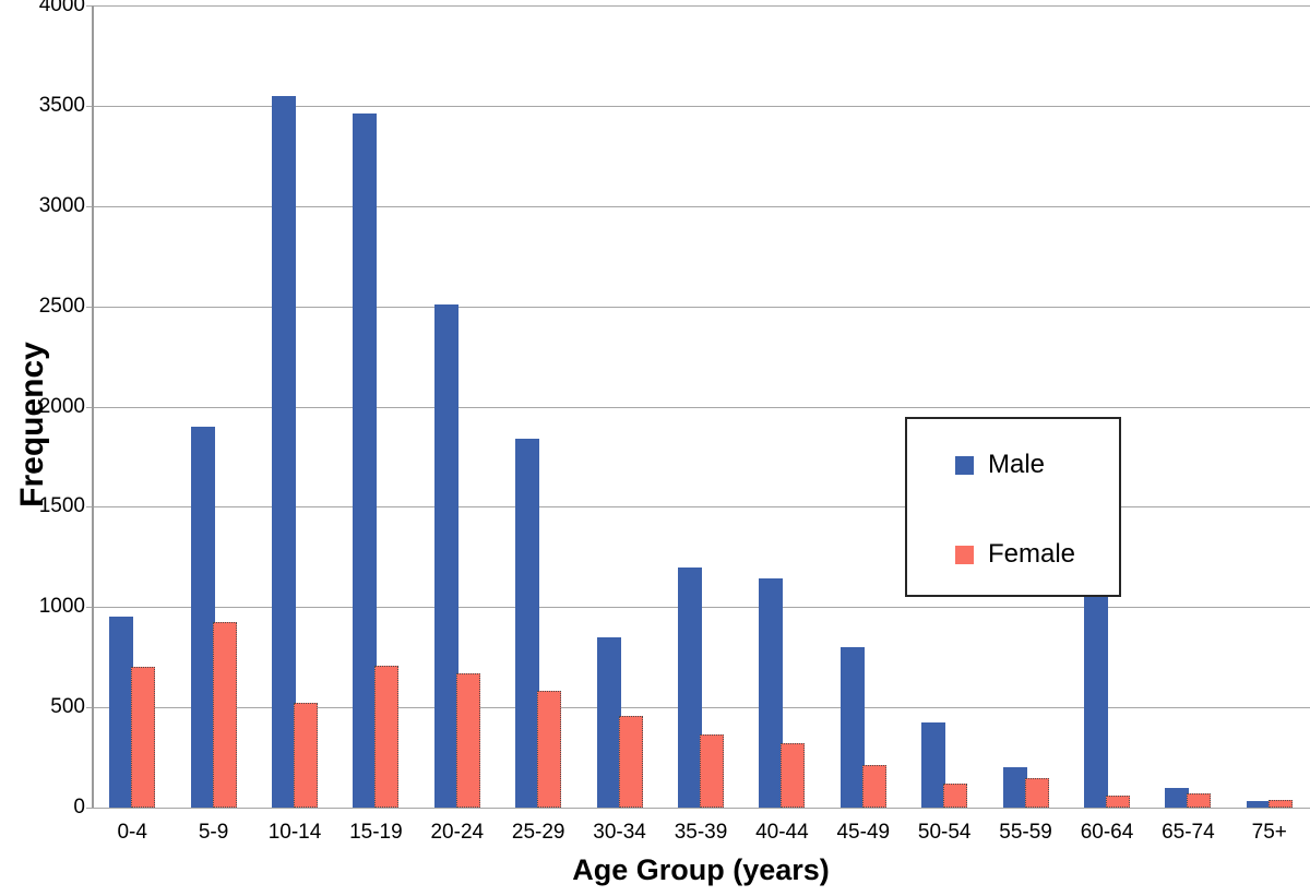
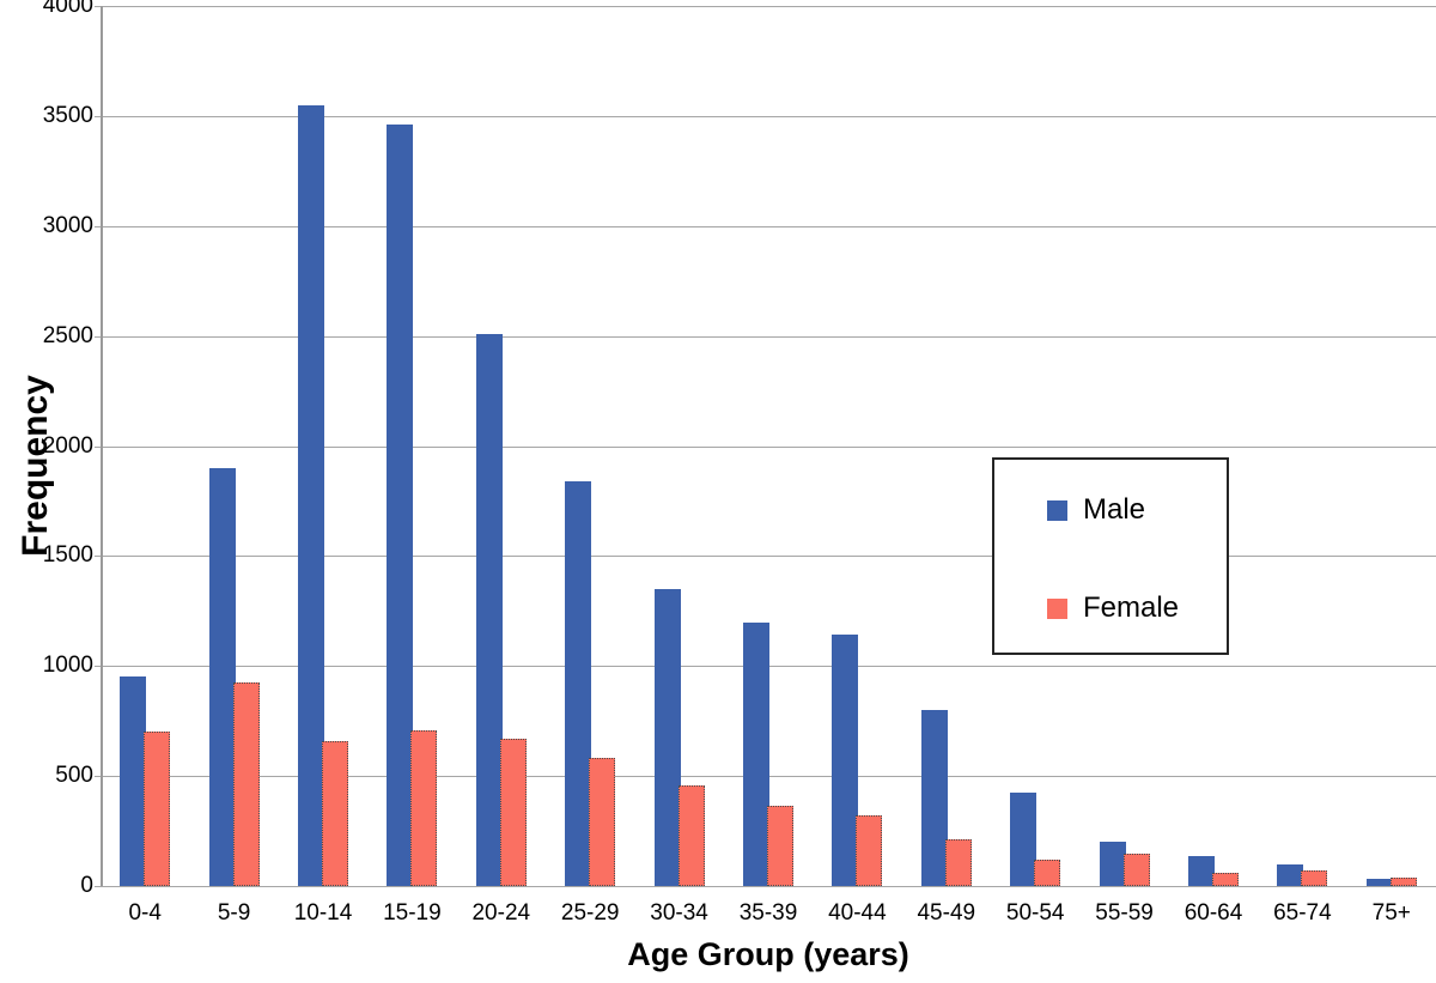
Female/10-14: 520 -> 660
Male/30-34: 850 -> 1350
Male/60-64: 1420 -> 140
